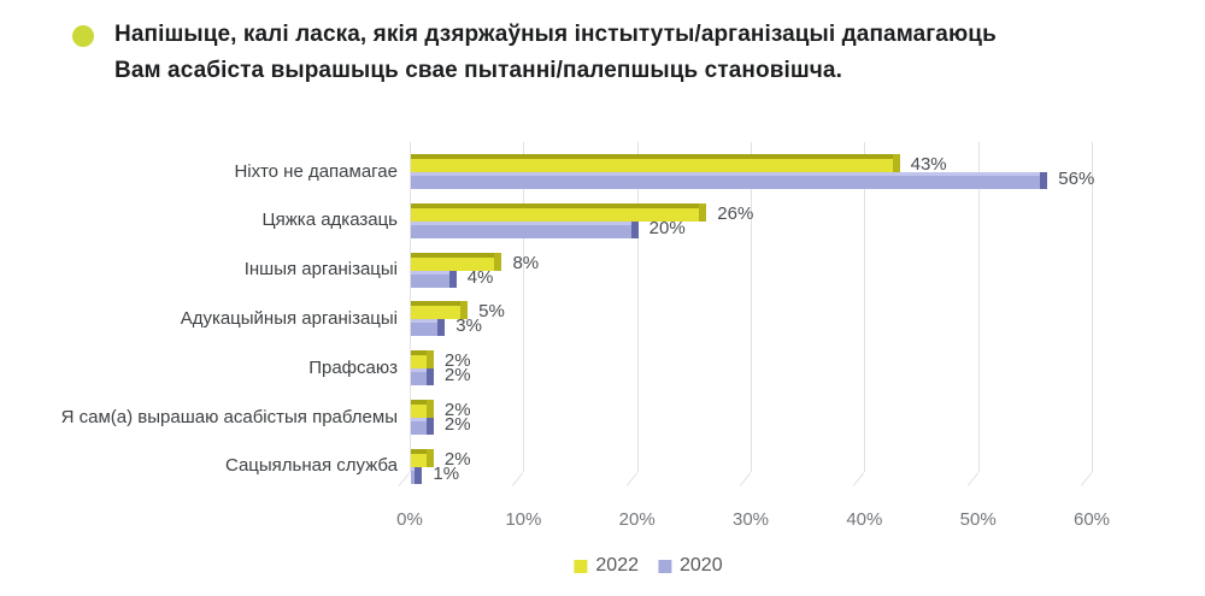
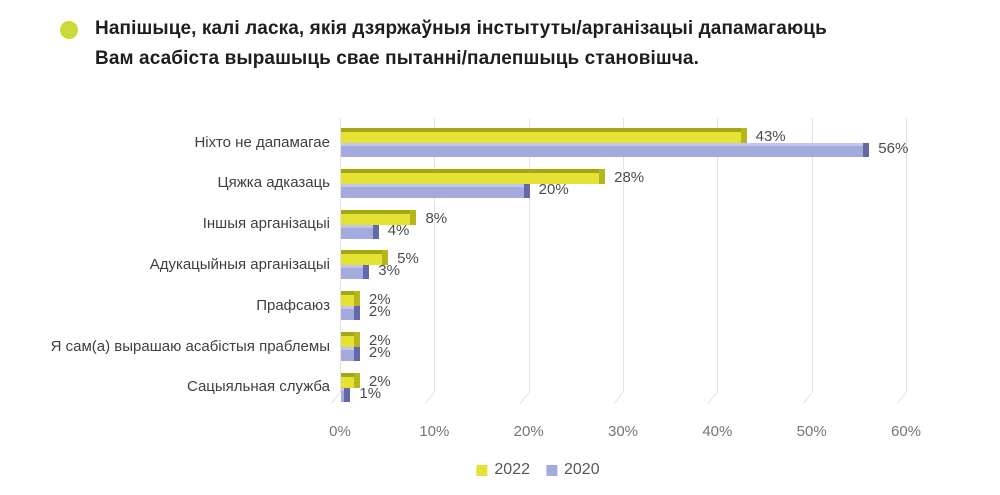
2022/Цяжка адказаць: 26% -> 28%
